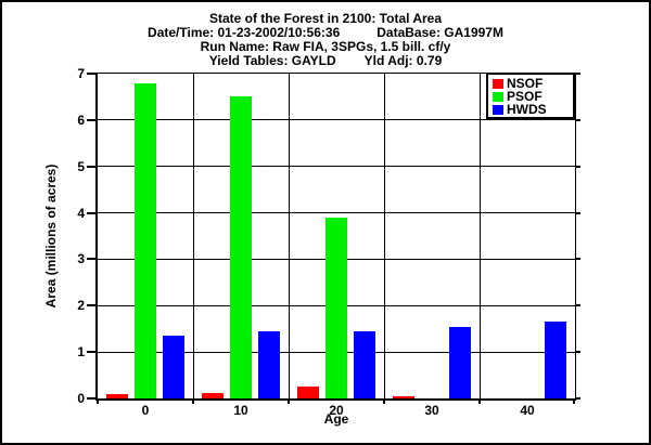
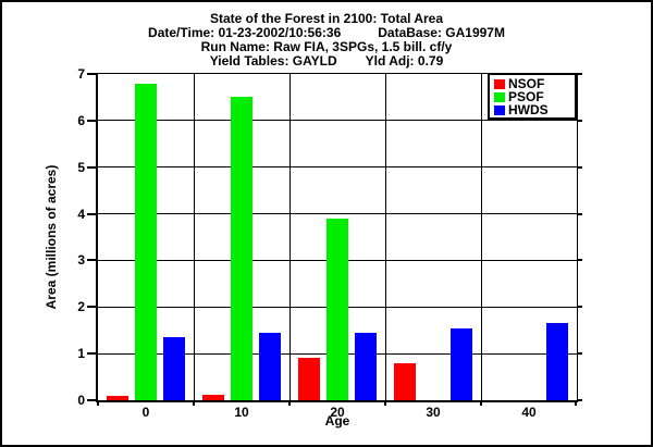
NSOF/20: 0.2 -> 0.9
NSOF/30: 0.1 -> 0.8
